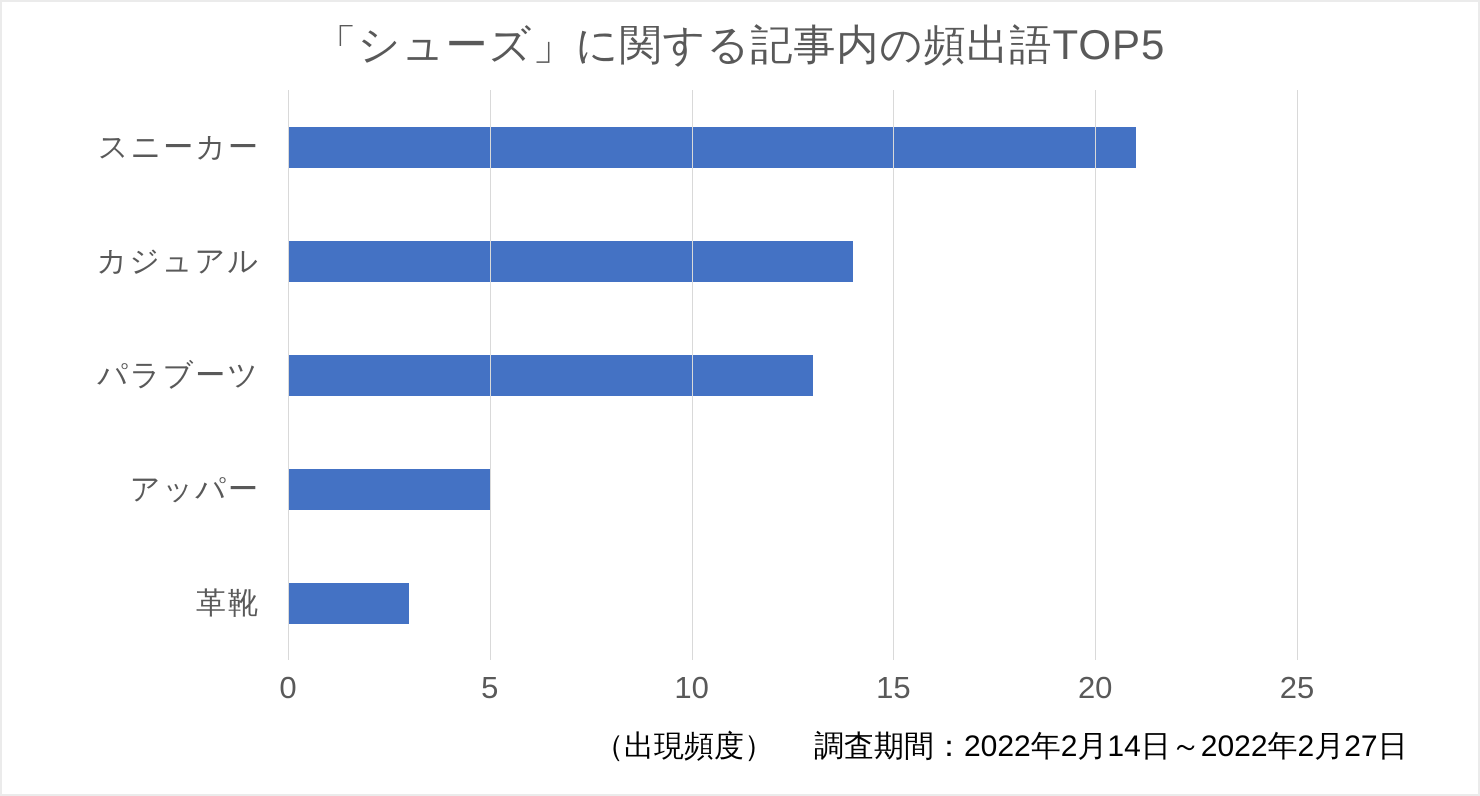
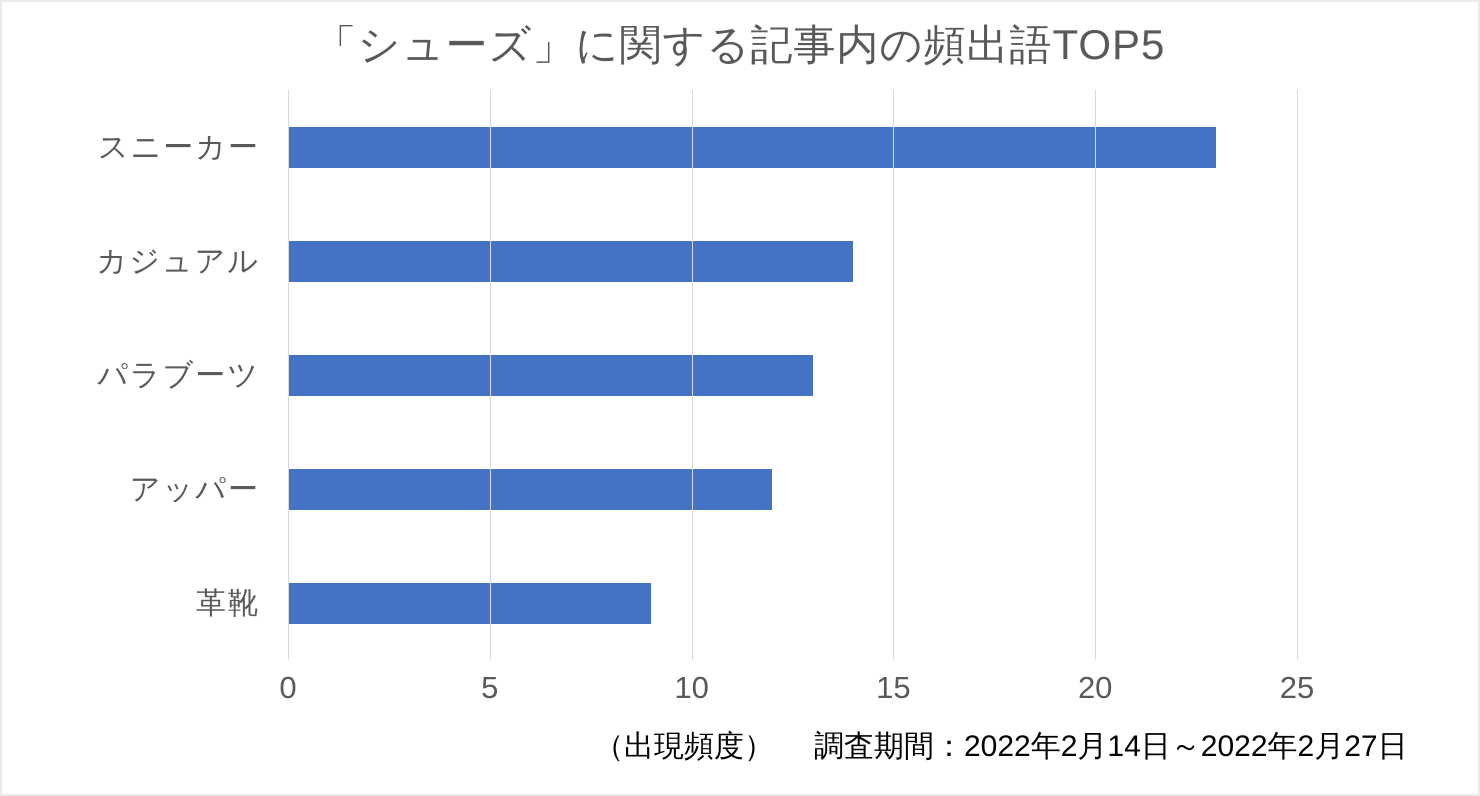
スニーカー: 21 -> 23
アッパー: 5 -> 12
革靴: 3 -> 9
